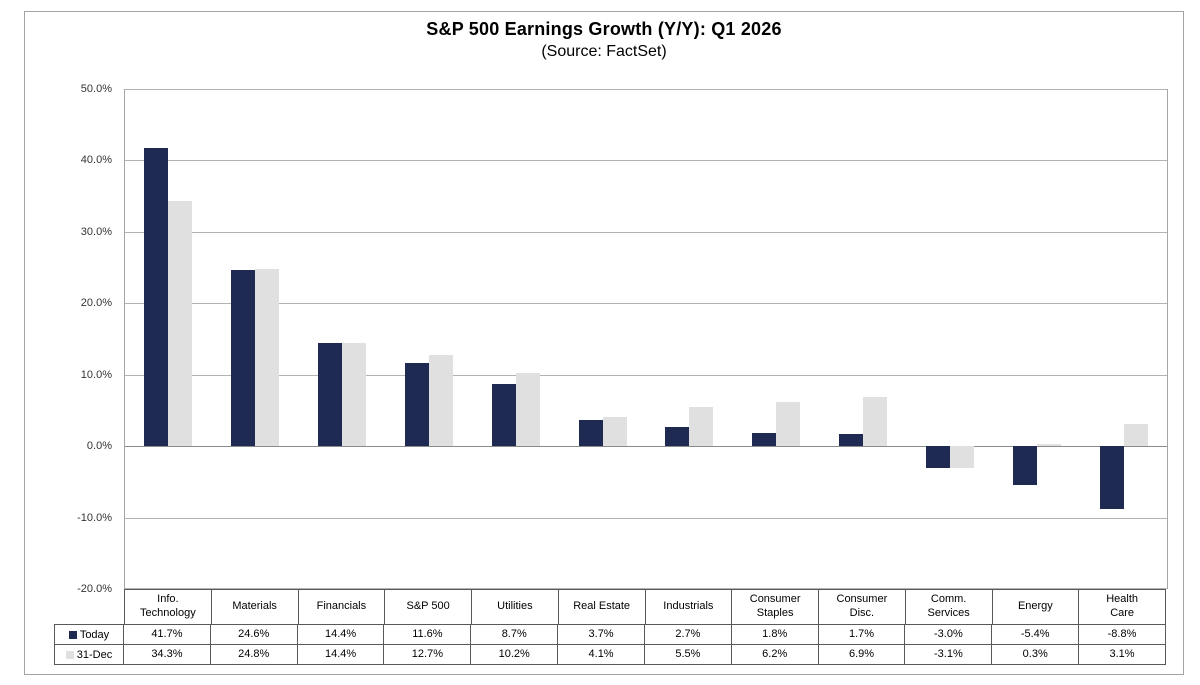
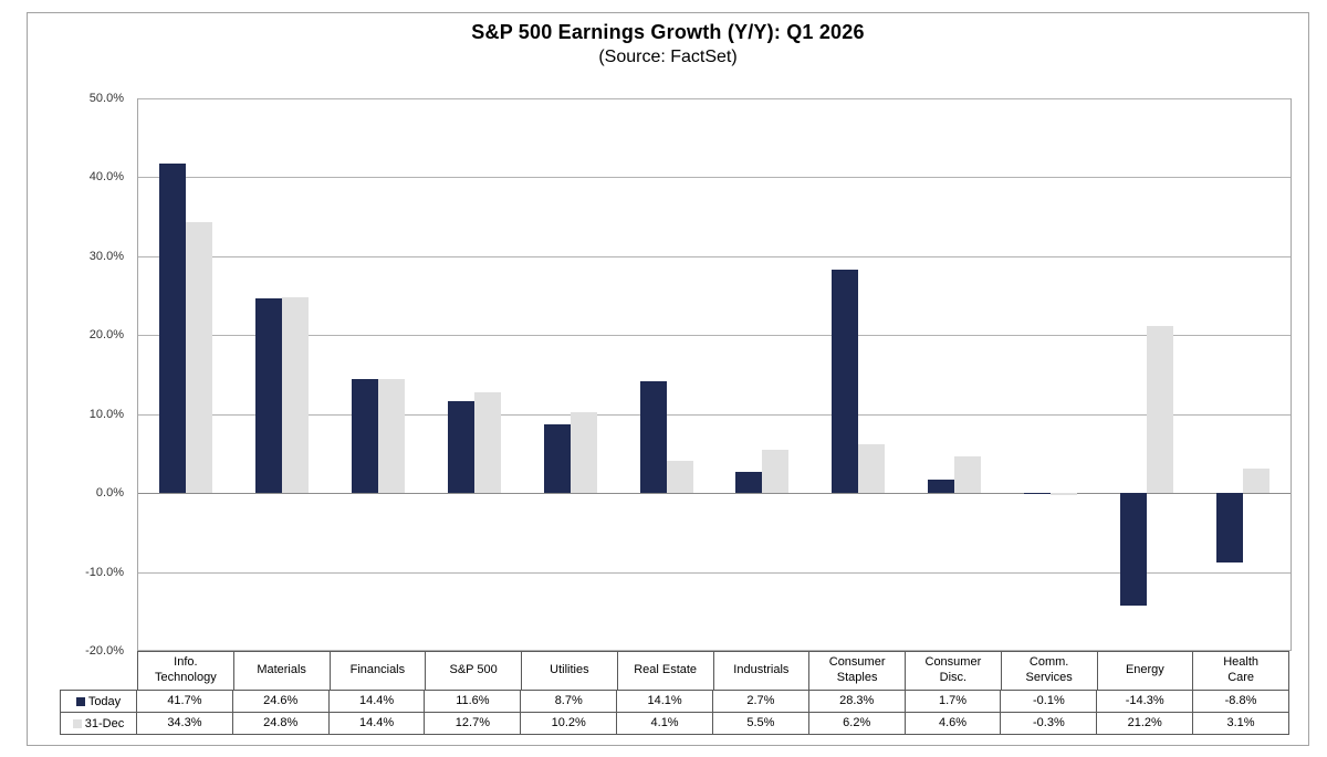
Today/Real Estate: 3.7% -> 14.1%
Today/Consumer Staples: 1.8% -> 28.3%
31-Dec/Consumer Disc.: 6.9% -> 4.6%
Today/Comm. Services: -3.0% -> -0.1%
31-Dec/Comm. Services: -3.1% -> -0.3%
Today/Energy: -5.4% -> -14.3%
31-Dec/Energy: 0.3% -> 21.2%
